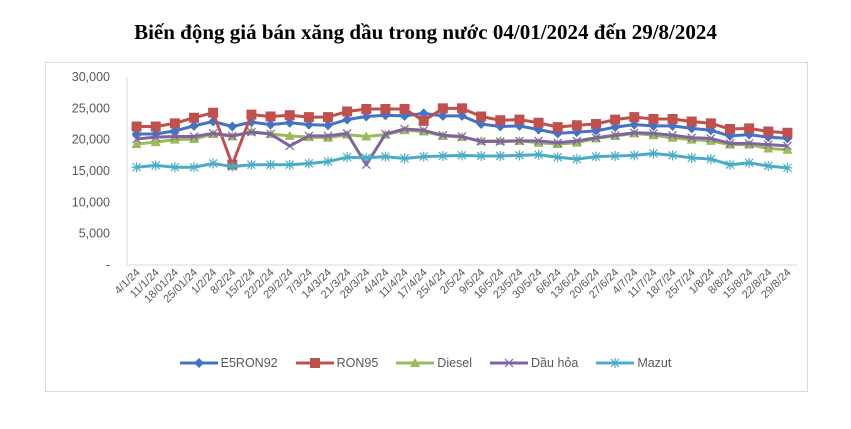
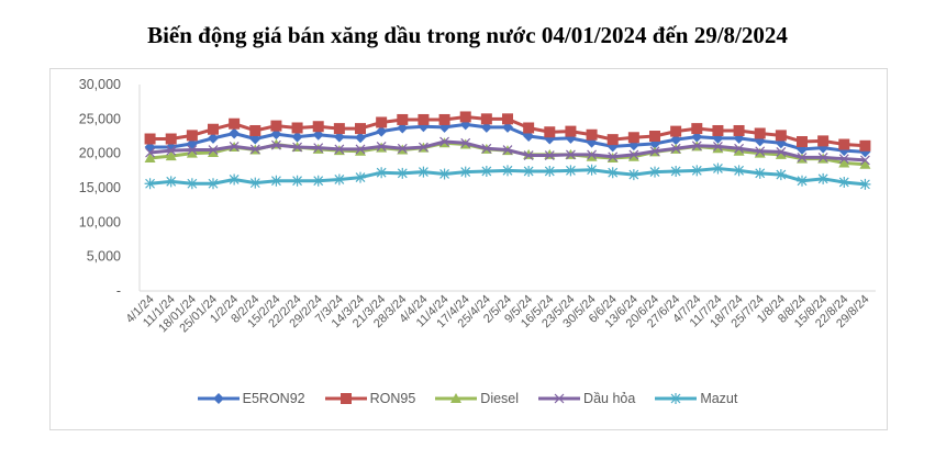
RON95/8/2/24: 16000 -> 23000
Dầu hỏa/29/2/24: 19000 -> 21000
Dầu hỏa/28/3/24: 16000 -> 21000
RON95/17/4/24: 23000 -> 25000
